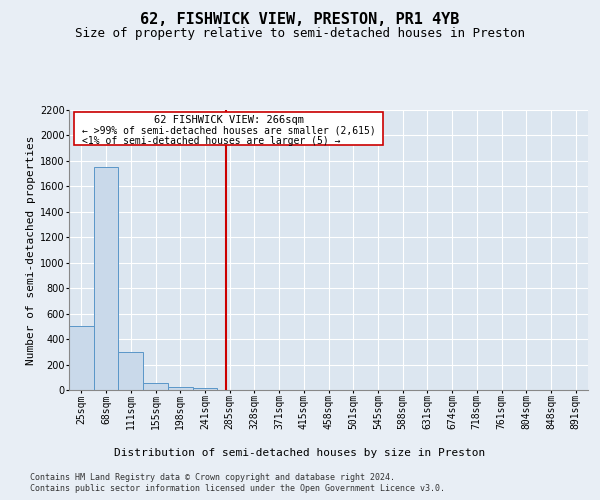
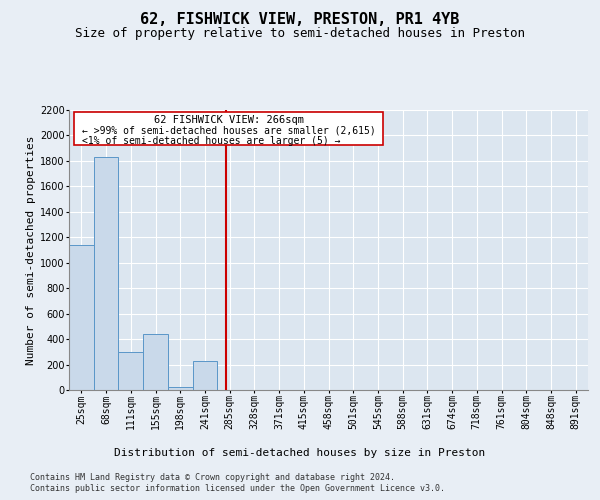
25sqm: 500 -> 1140
68sqm: 1750 -> 1830
155sqm: 60 -> 440
241sqm: 10 -> 230
